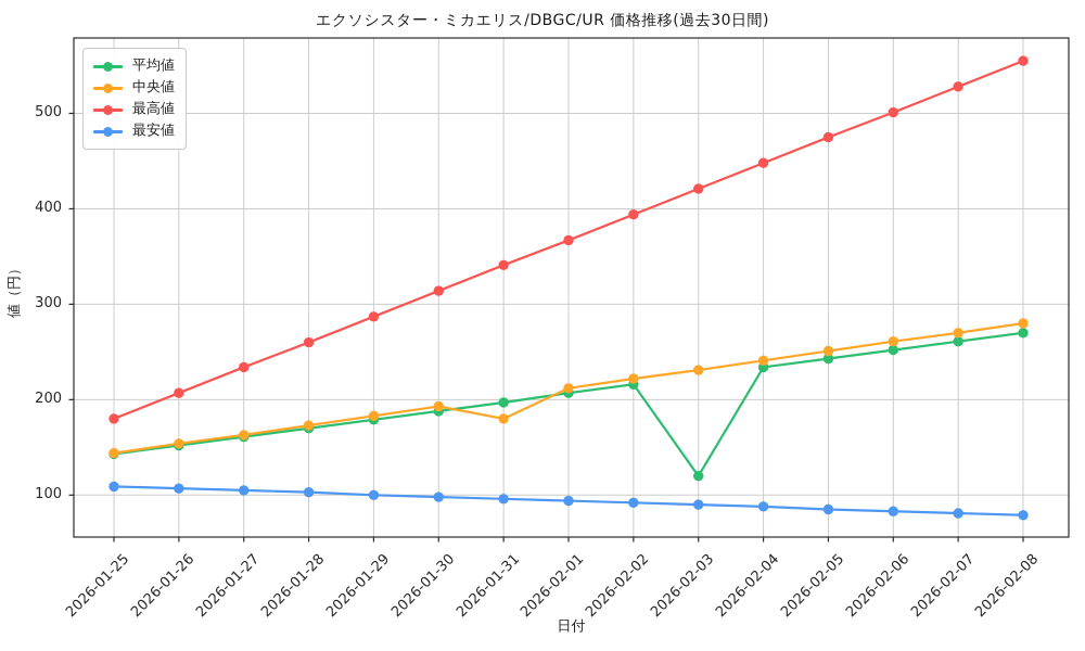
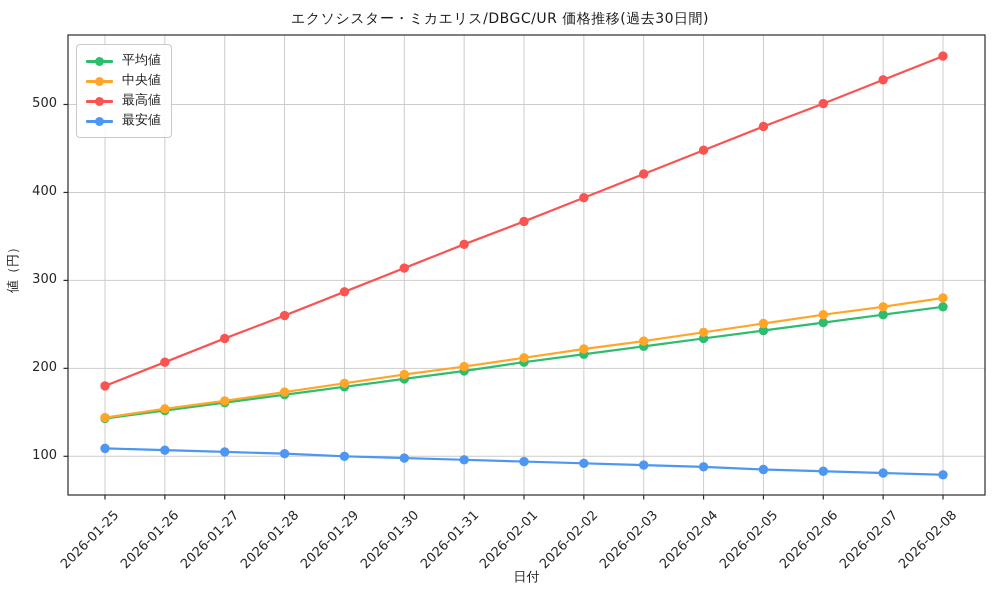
中央値/2026-01-31: 180 -> 200
平均値/2026-02-03: 120 -> 220
